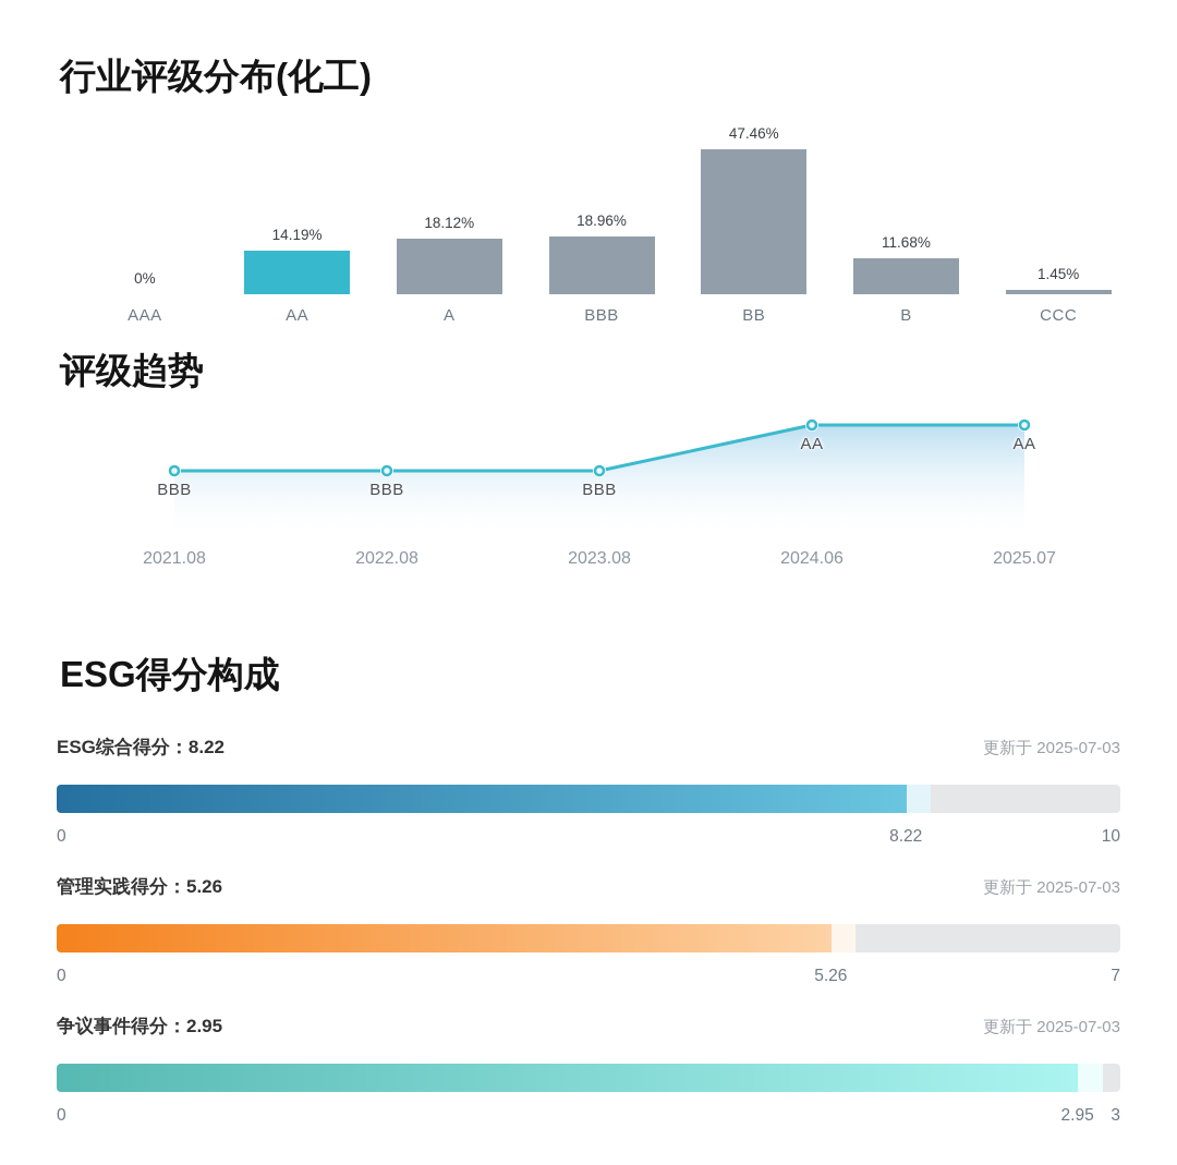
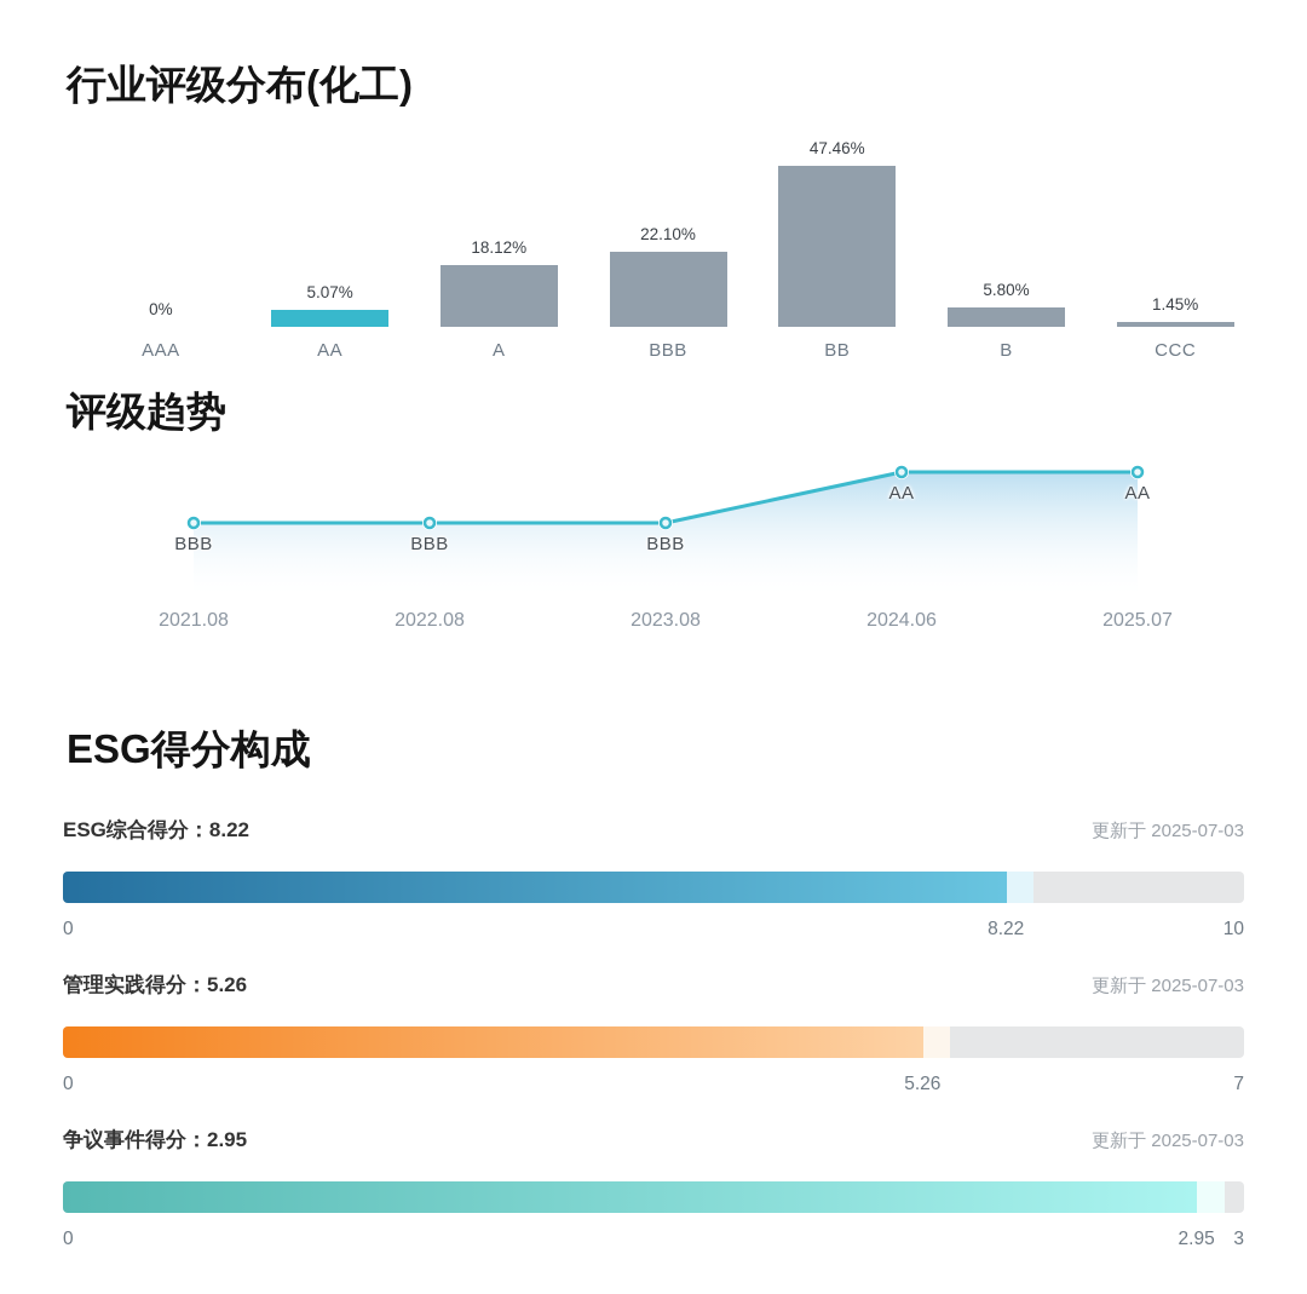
行业评级分布(化工)/AA: 14.19% -> 5.07%
行业评级分布(化工)/BBB: 18.96% -> 22.10%
行业评级分布(化工)/B: 11.68% -> 5.80%
